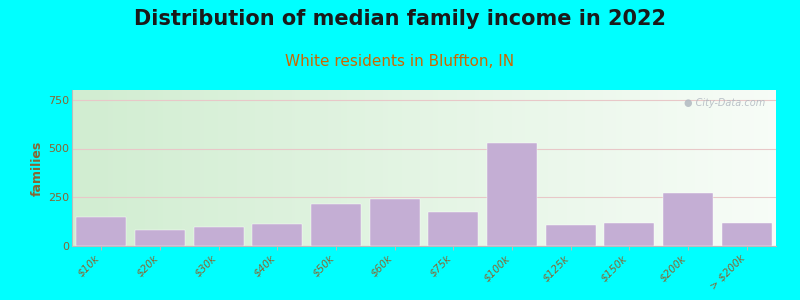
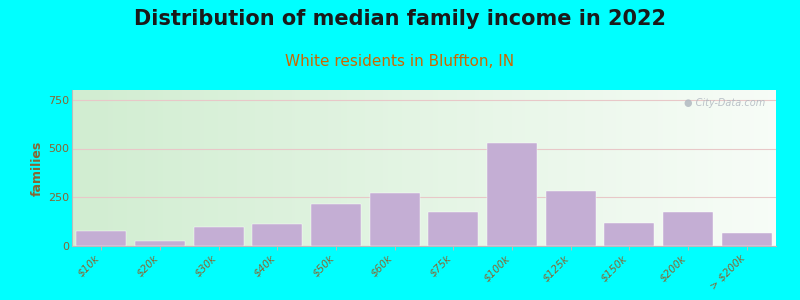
$10k: 150 -> 80
$20k: 80 -> 20
$60k: 240 -> 270
$125k: 110 -> 280
$200k: 270 -> 180
> $200k: 120 -> 60
